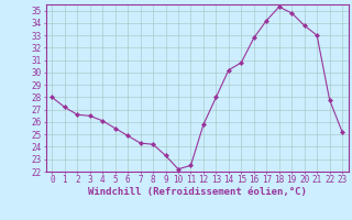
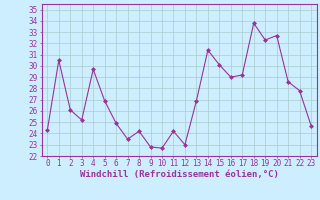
0: 28.0 -> 24.3
1: 27.2 -> 30.5
2: 26.6 -> 26.1
3: 26.5 -> 25.2
4: 26.1 -> 29.7
5: 25.5 -> 26.9
7: 24.3 -> 23.5
9: 23.3 -> 22.8
10: 22.2 -> 22.7
11: 22.5 -> 24.2
12: 25.8 -> 23.0
13: 28.0 -> 26.9
14: 30.2 -> 31.4
15: 30.8 -> 30.1
16: 32.8 -> 29.0
17: 34.2 -> 29.2
18: 35.3 -> 33.8
19: 34.8 -> 32.3
20: 33.8 -> 32.7
21: 33.0 -> 28.6
23: 25.2 -> 24.7
